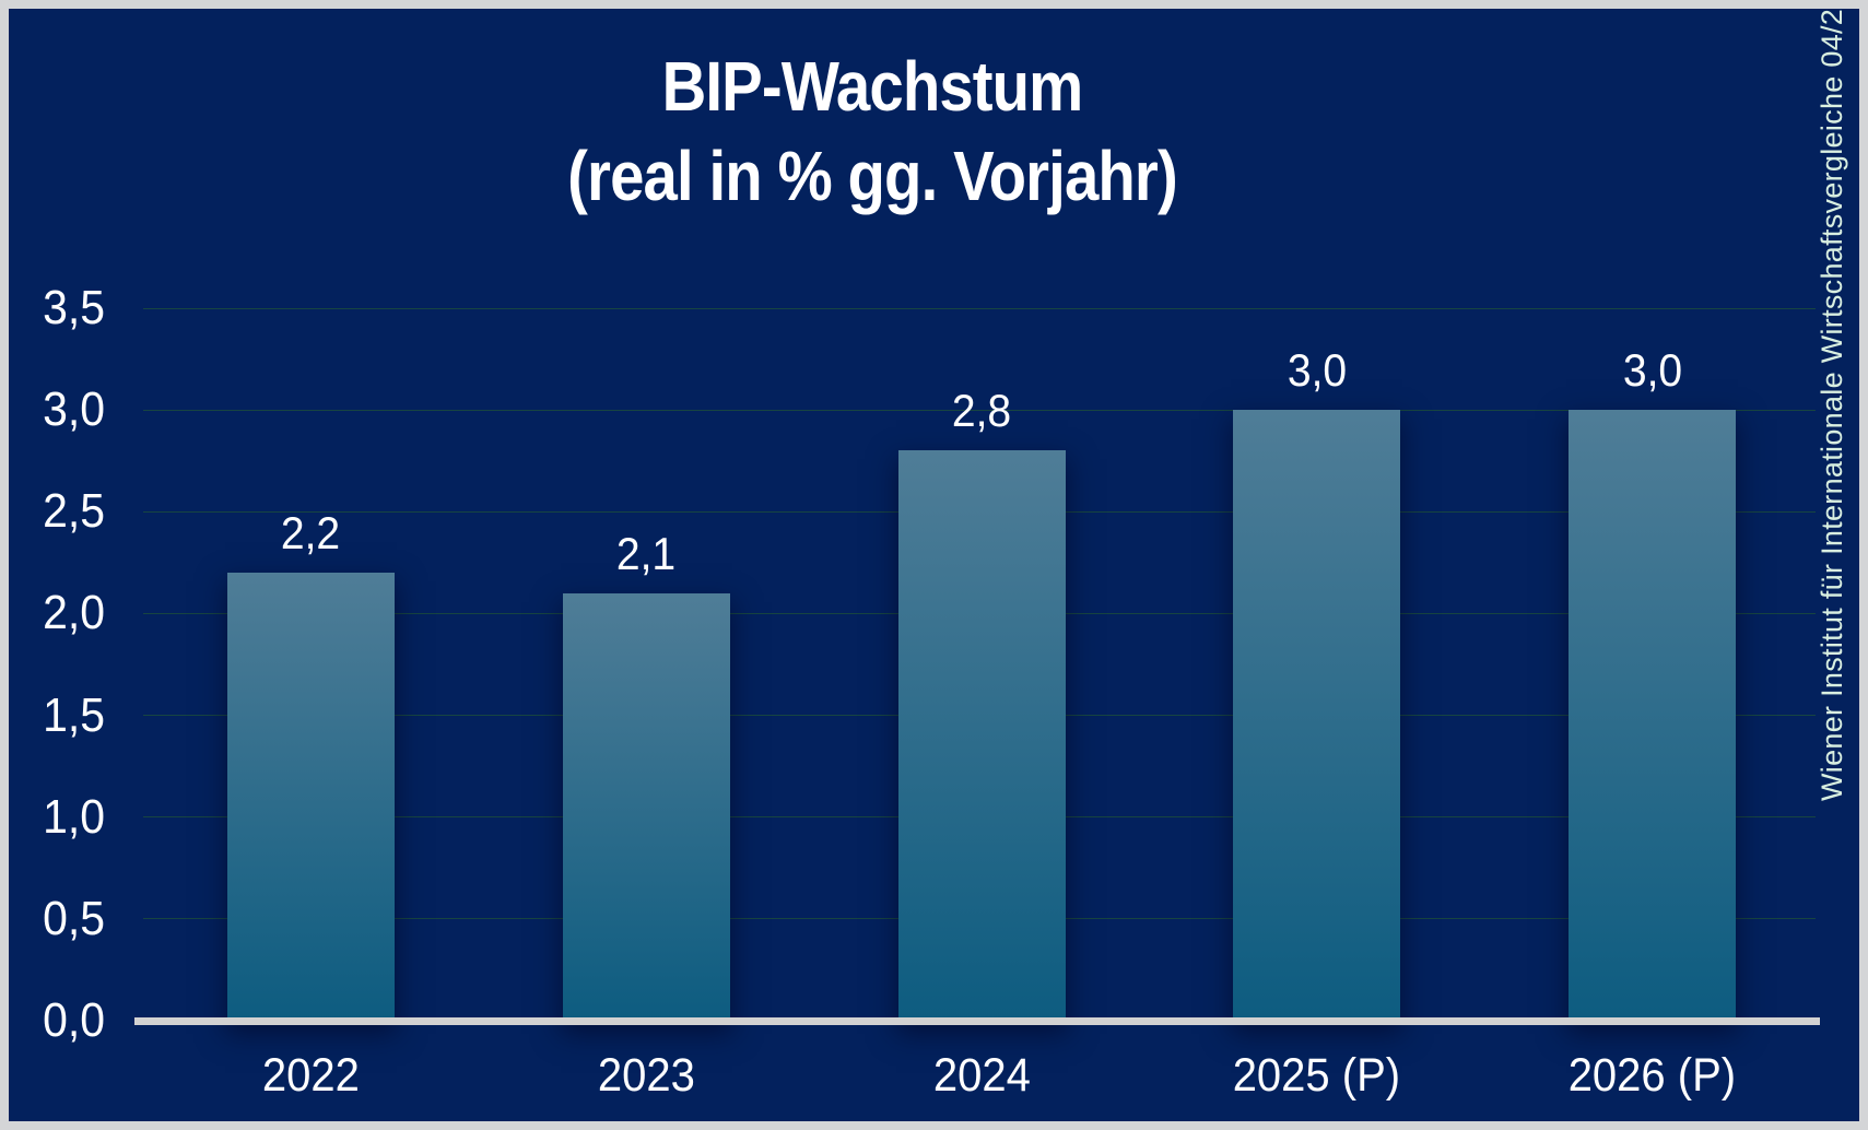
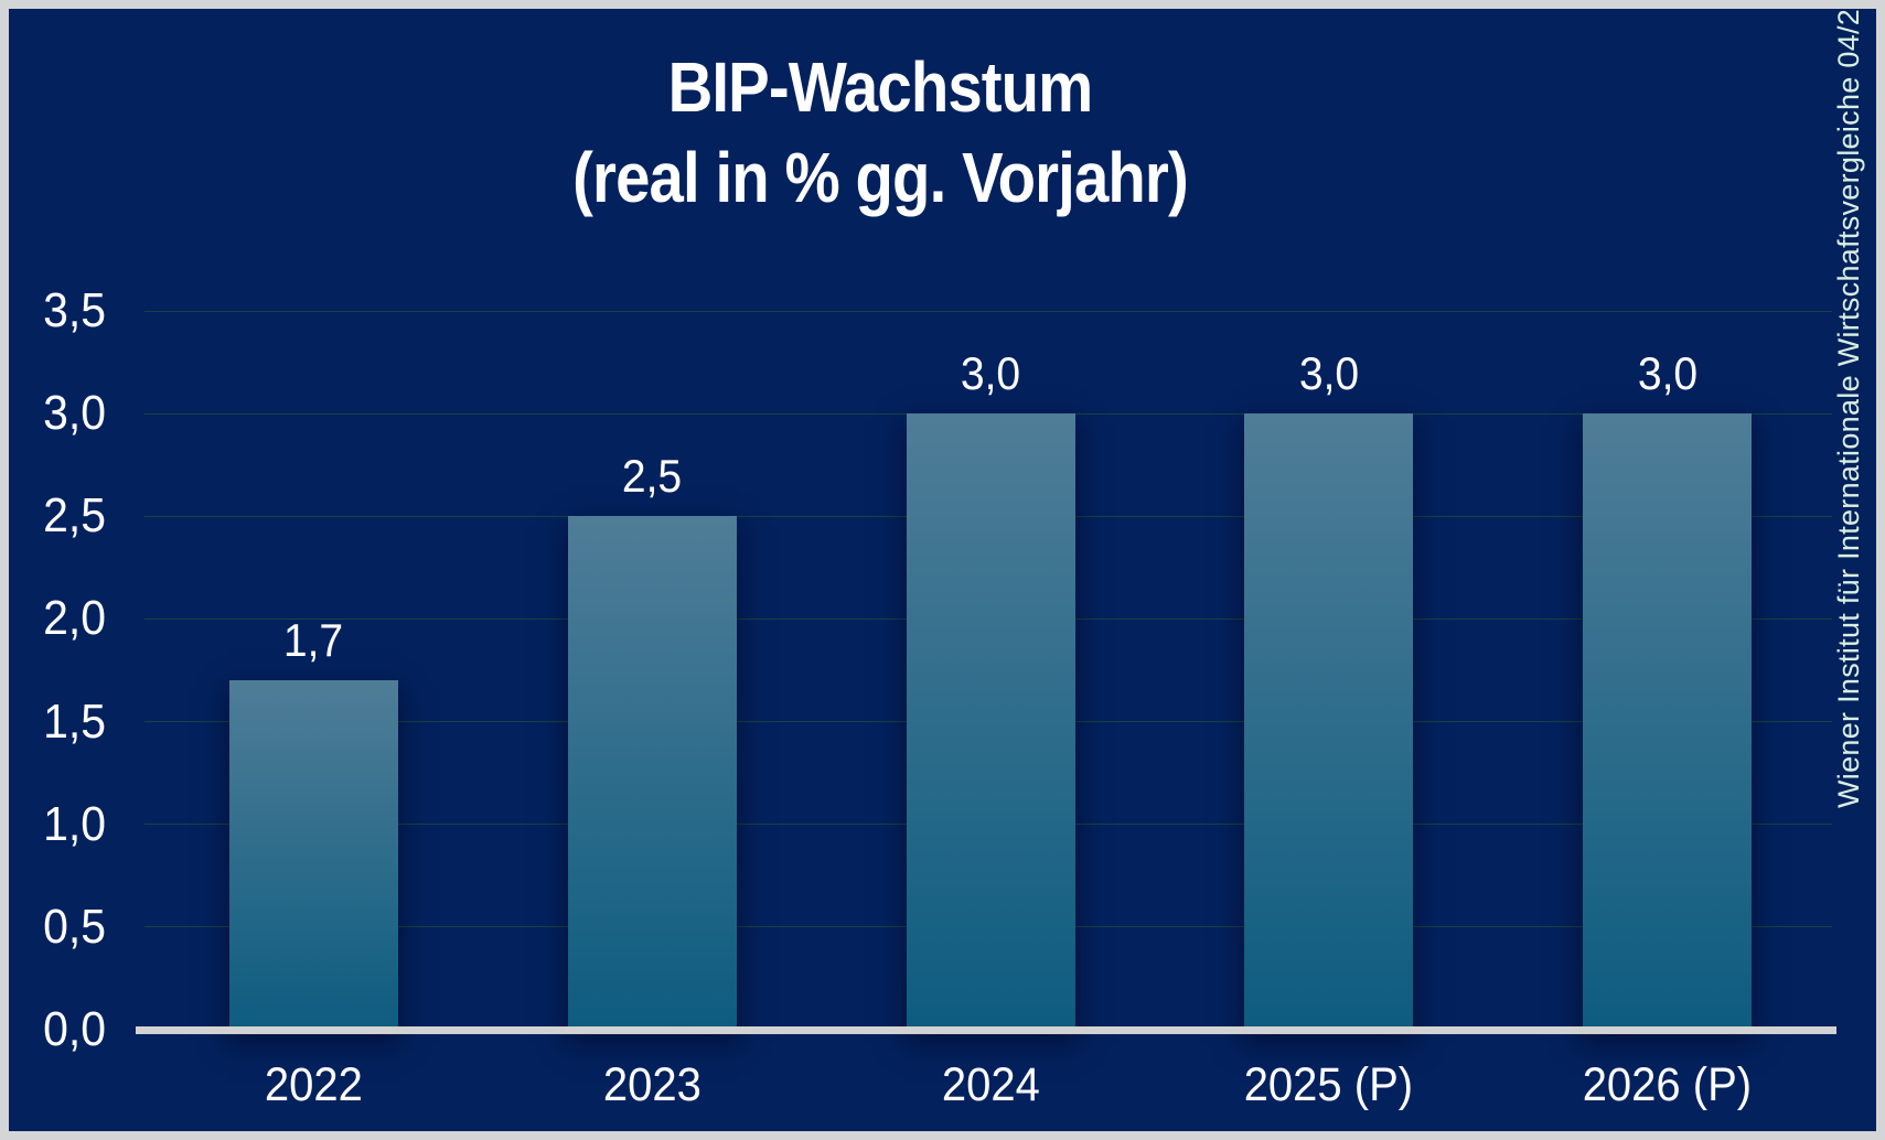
2022: 2,2 -> 1,7
2023: 2,1 -> 2,5
2024: 2,8 -> 3,0
